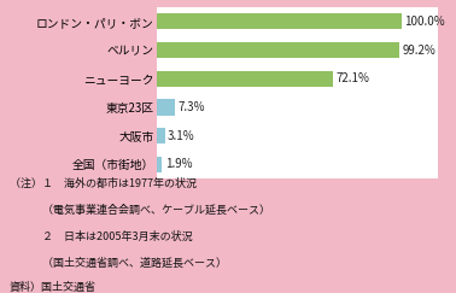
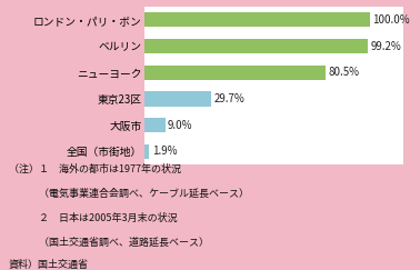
ニューヨーク: 72.1% -> 80.5%
東京23区: 7.3% -> 29.7%
大阪市: 3.1% -> 9.0%
